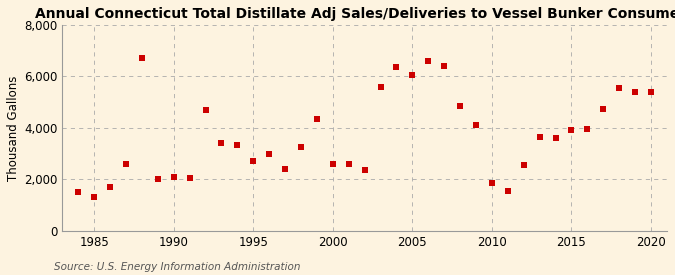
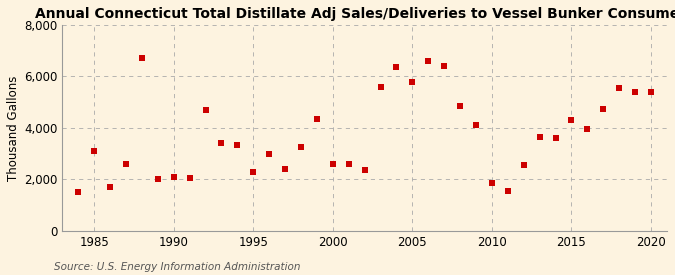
1985: 1,300 -> 3,100
1995: 2,700 -> 2,300
2005: 6,050 -> 5,800
2015: 3,900 -> 4,300
